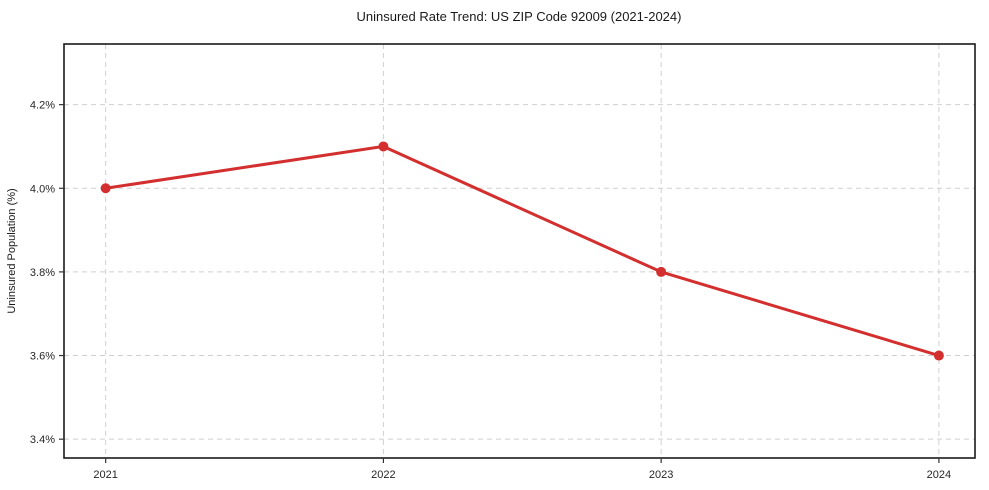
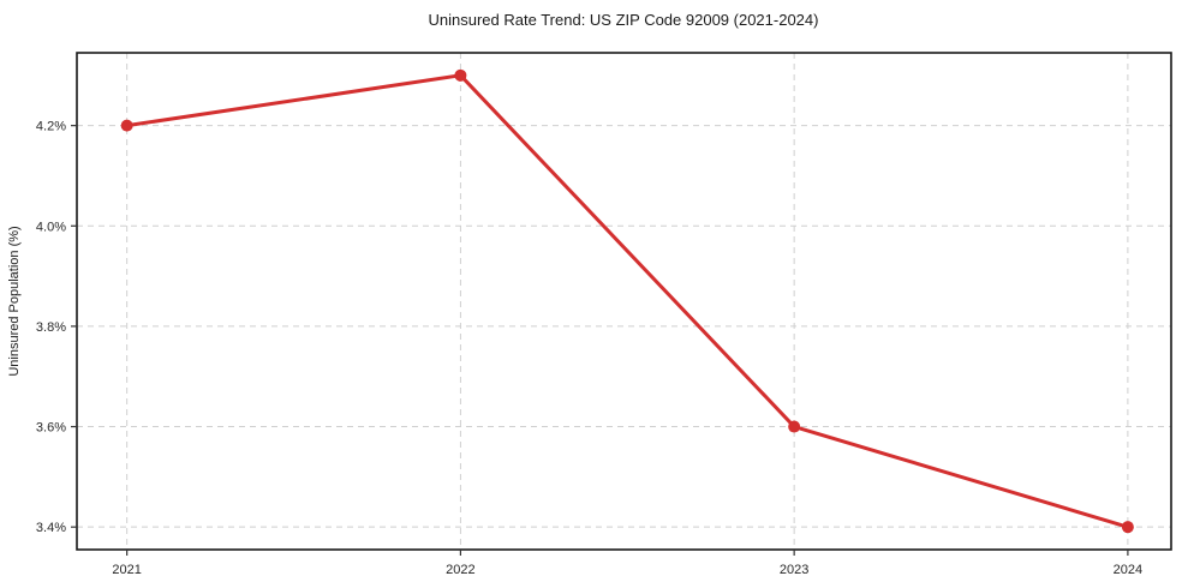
2021: 4.0% -> 4.2%
2022: 4.1% -> 4.3%
2023: 3.8% -> 3.6%
2024: 3.6% -> 3.4%
